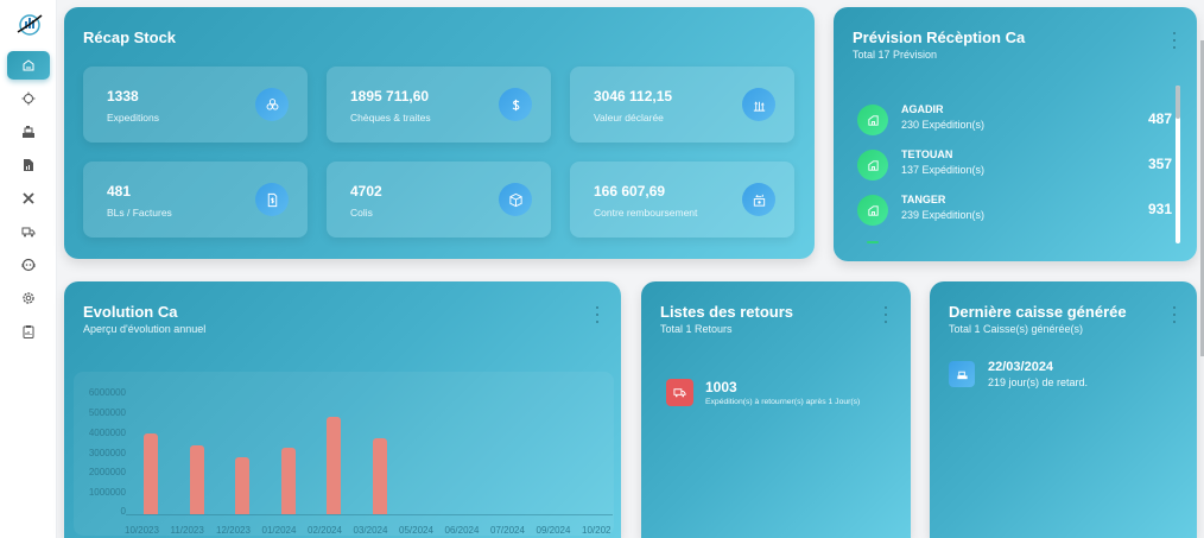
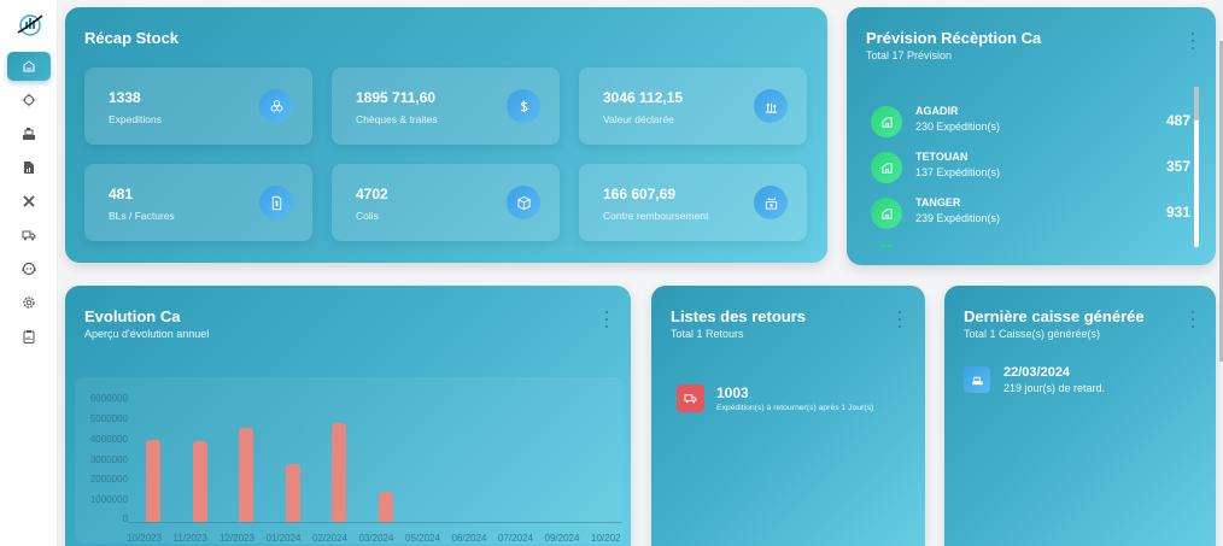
11/2023: 3500000 -> 4000000
12/2023: 2900000 -> 4700000
01/2024: 3400000 -> 2900000
03/2024: 3800000 -> 1500000
